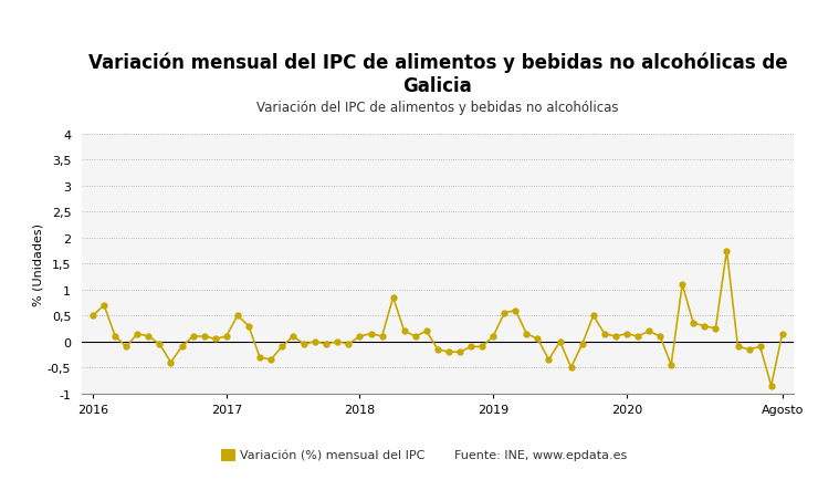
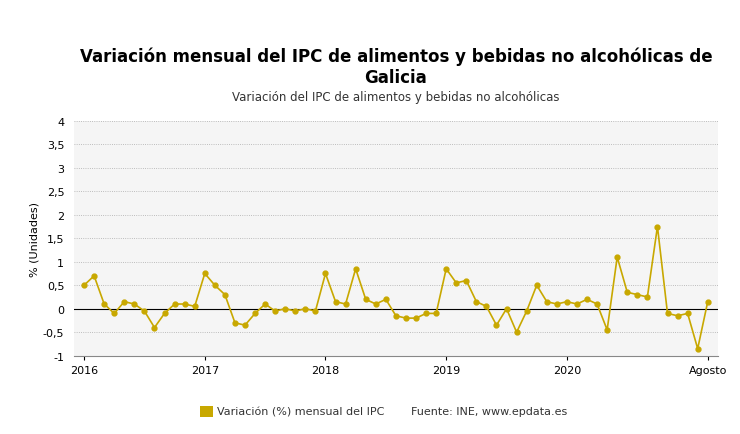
2017: 0,10 -> 0,75
2018: 0,10 -> 0,75
2019: 0,10 -> 0,85
